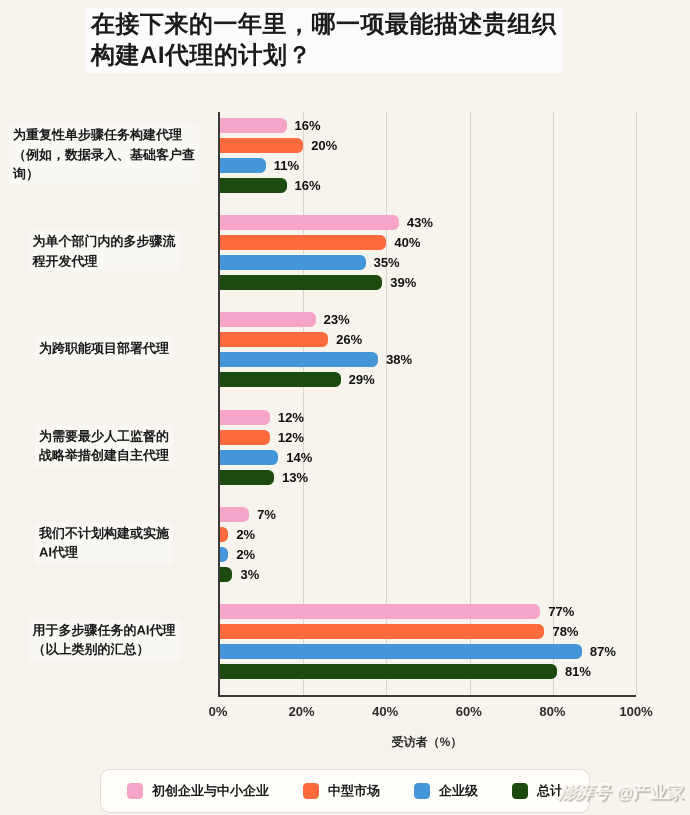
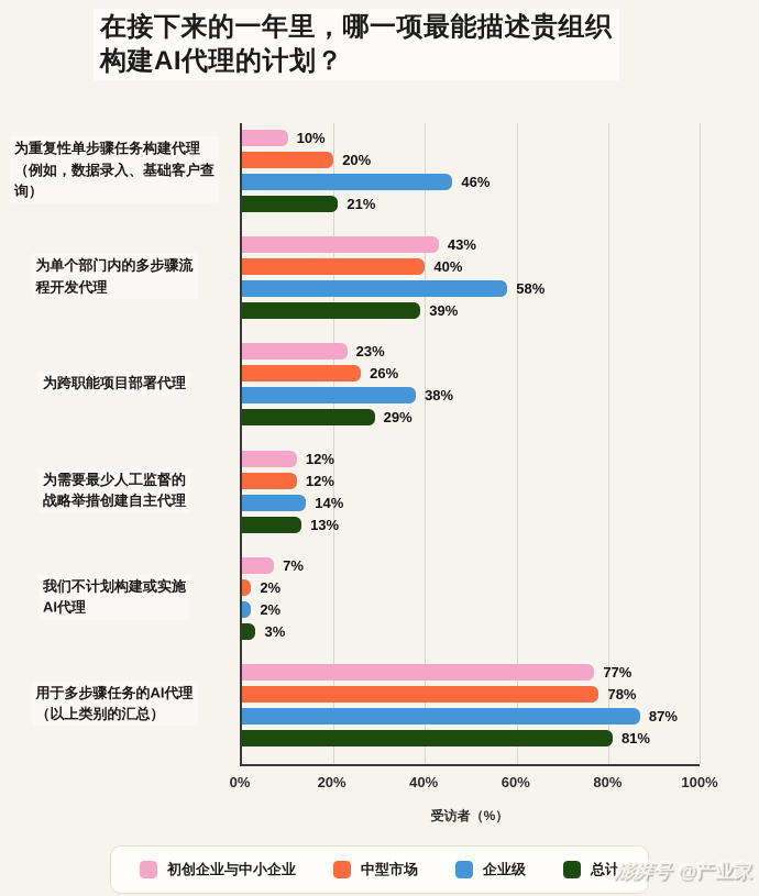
初创企业与中小企业/为重复性单步骤任务构建代理 （例如，数据录入、基础客户查 询）: 16% -> 10%
企业级/为重复性单步骤任务构建代理 （例如，数据录入、基础客户查 询）: 11% -> 46%
总计/为重复性单步骤任务构建代理 （例如，数据录入、基础客户查 询）: 16% -> 21%
企业级/为单个部门内的多步骤流 程开发代理: 35% -> 58%
